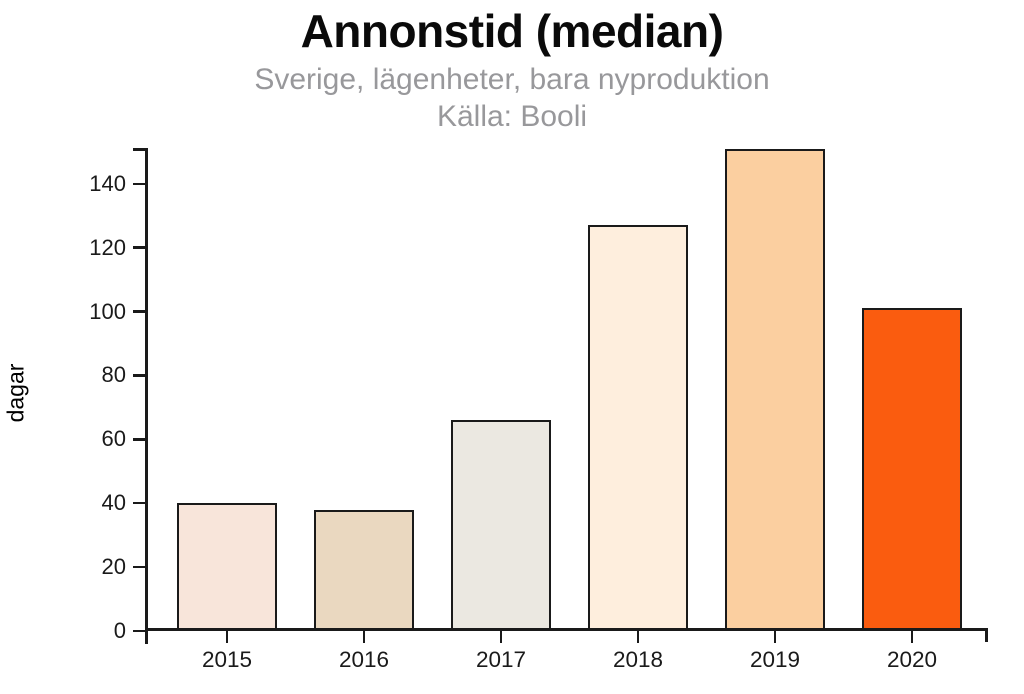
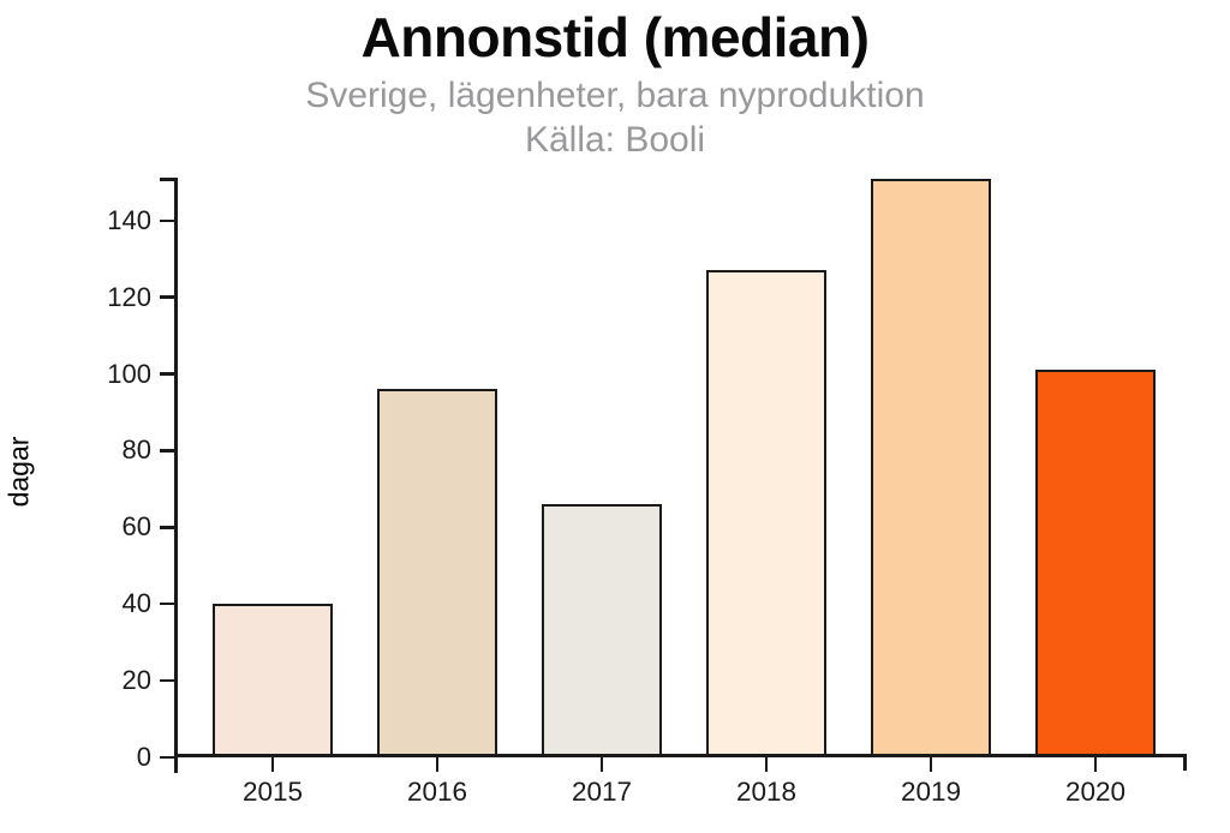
2016: 38 -> 96
